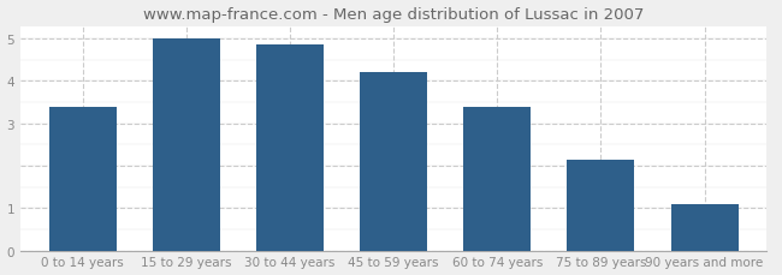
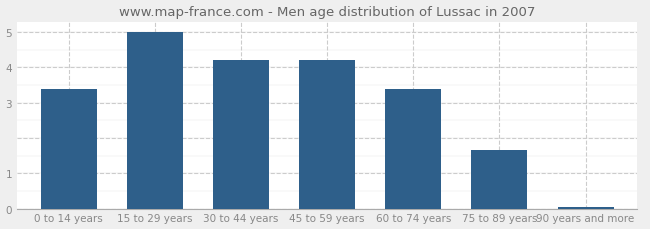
30 to 44 years: 4.85 -> 4.20
75 to 89 years: 2.15 -> 1.65
90 years and more: 1.10 -> 0.05
